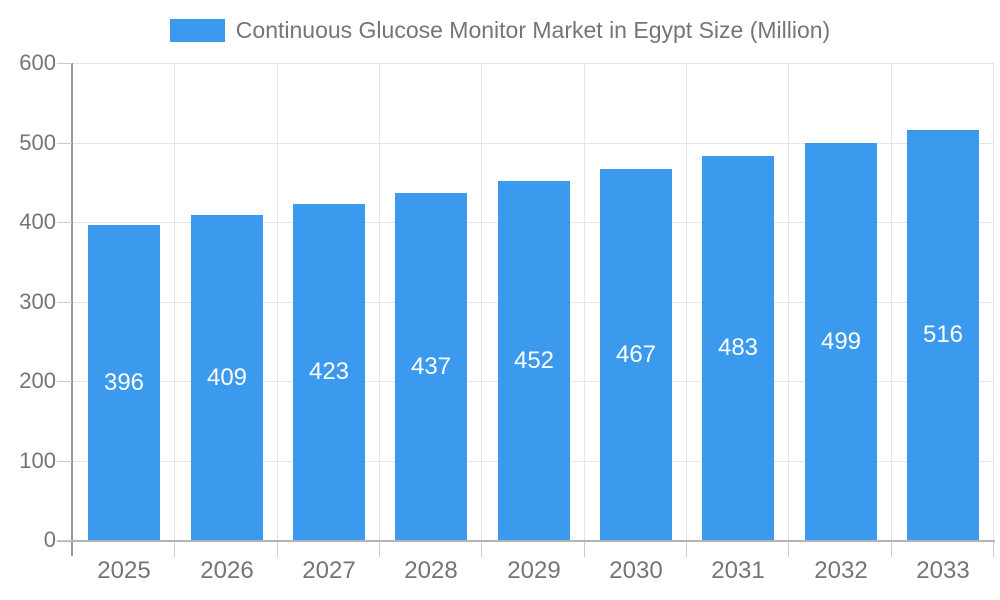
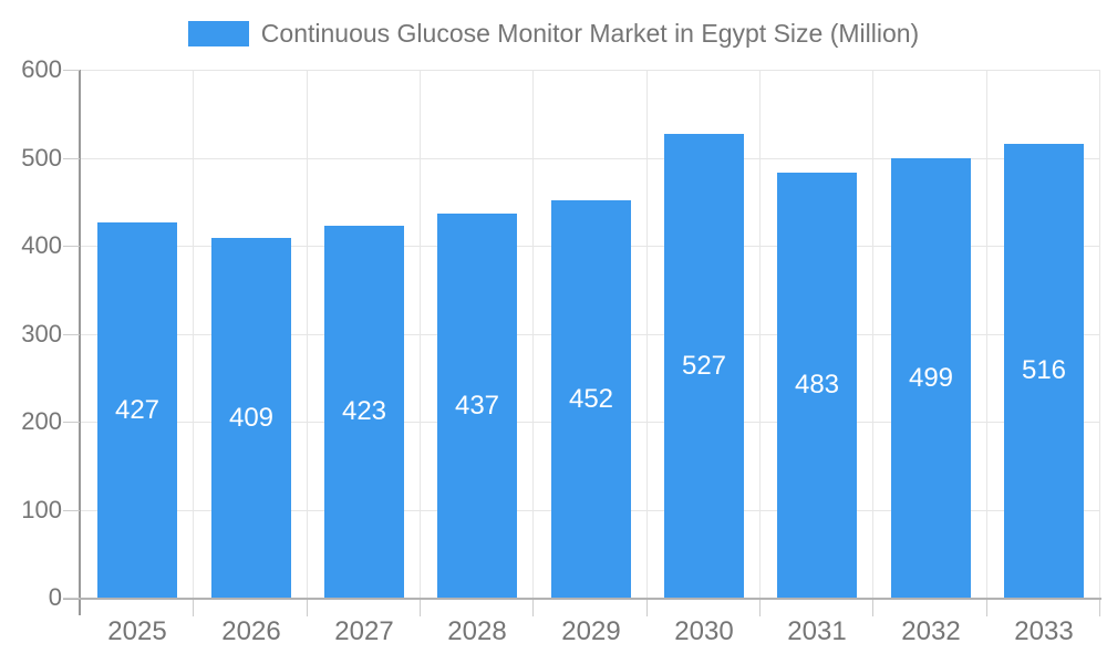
2025: 396 -> 427
2030: 467 -> 527
